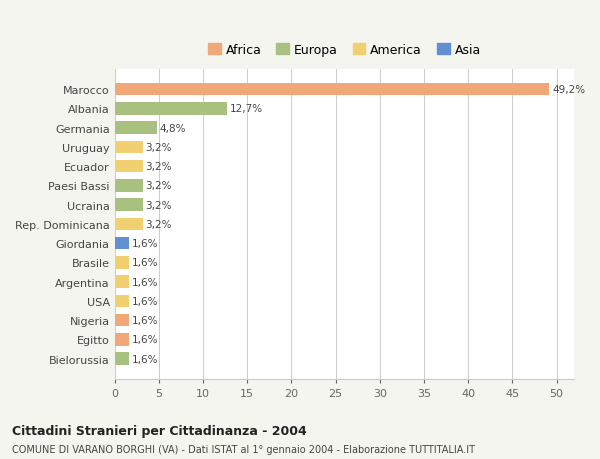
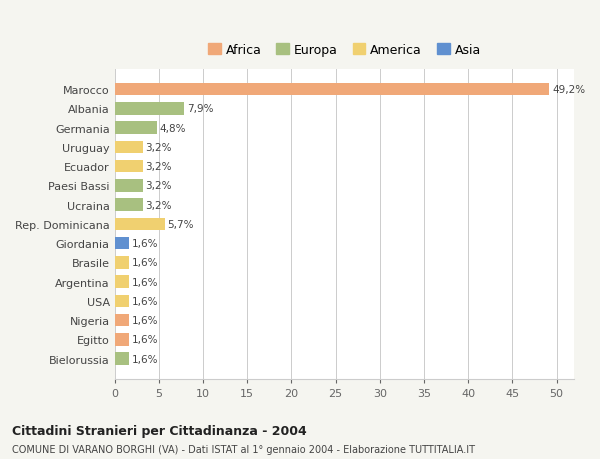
Albania: 12,7% -> 7,9%
Rep. Dominicana: 3,2% -> 5,7%
